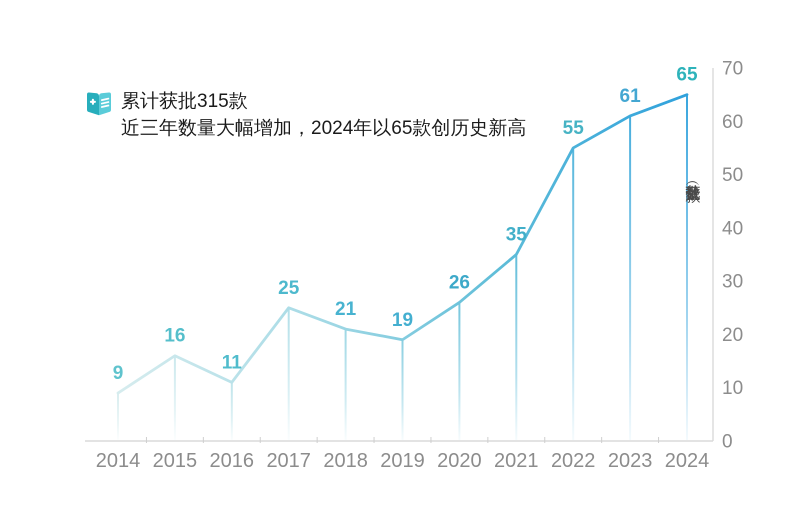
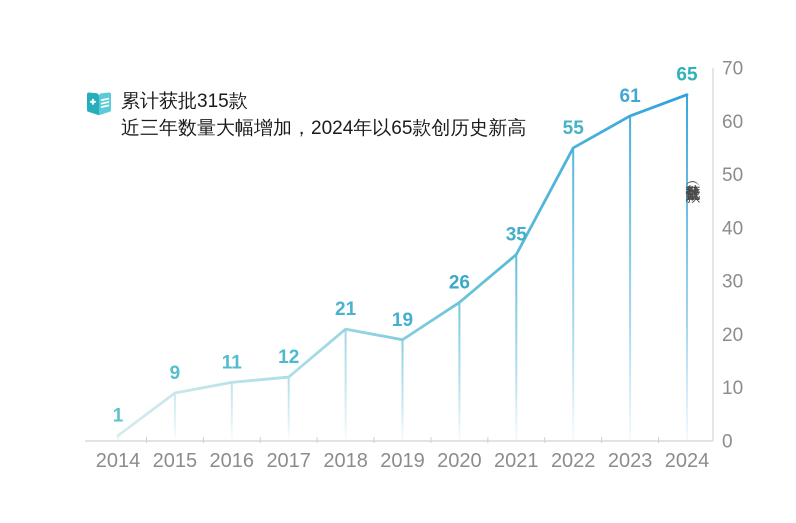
2014: 9 -> 1
2015: 16 -> 9
2017: 25 -> 12
